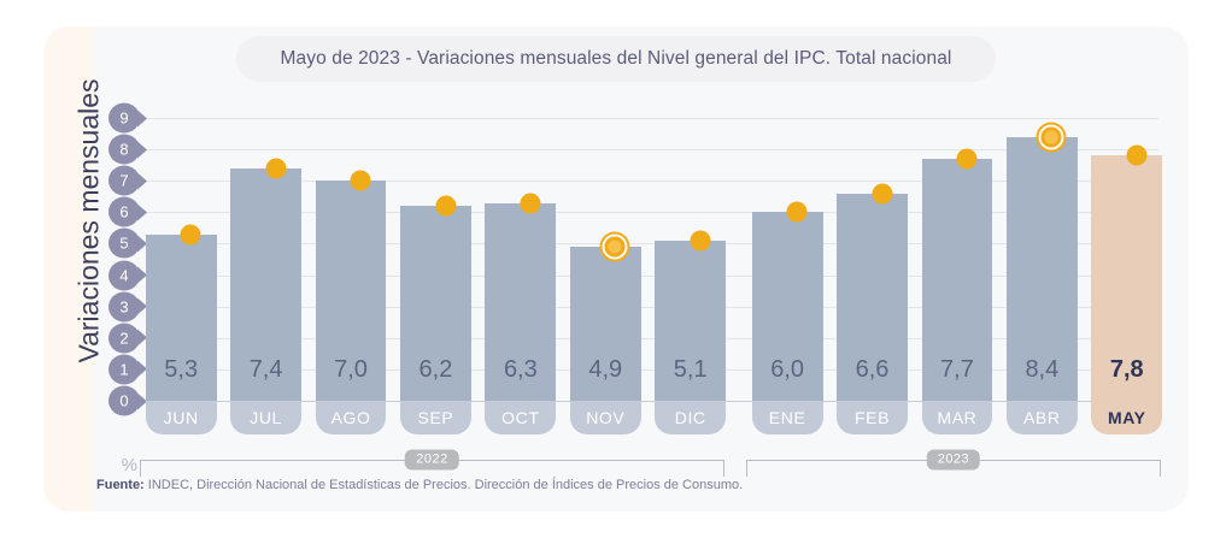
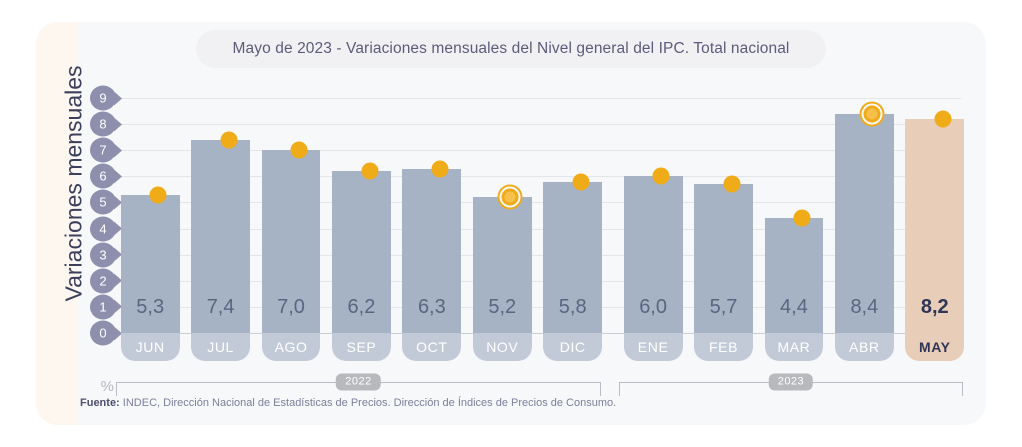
NOV: 4,9 -> 5,2
DIC: 5,1 -> 5,8
FEB: 6,6 -> 5,7
MAR: 7,7 -> 4,4
MAY: 7,8 -> 8,2
